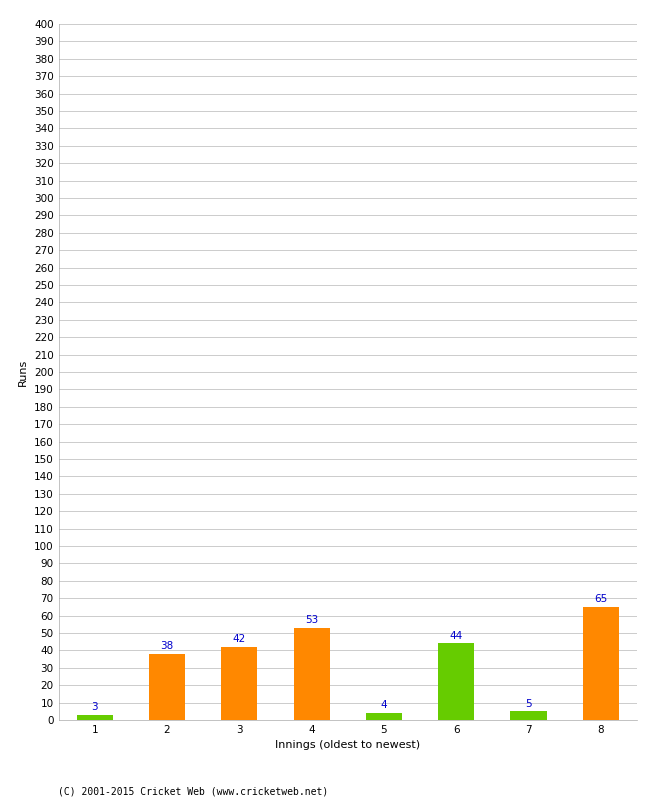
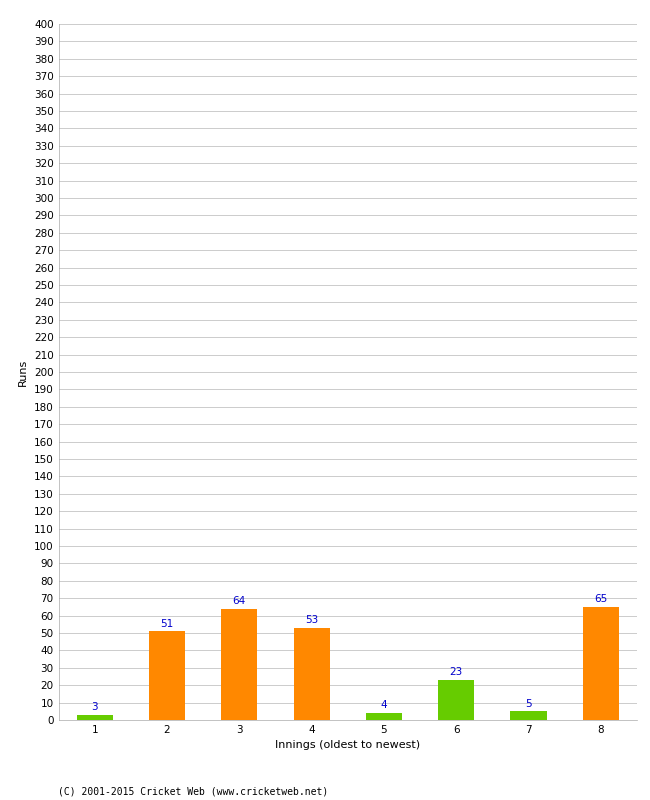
2: 38 -> 51
3: 42 -> 64
6: 44 -> 23
